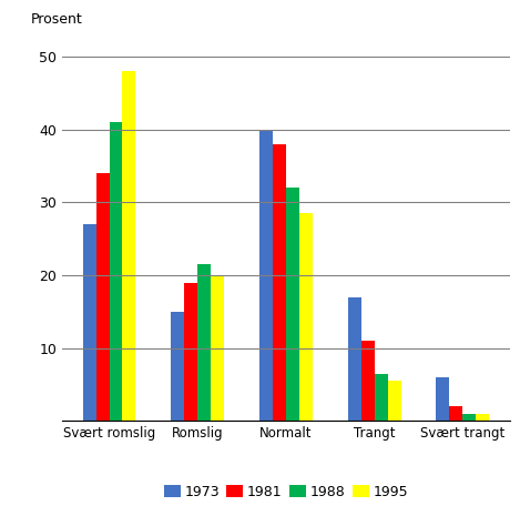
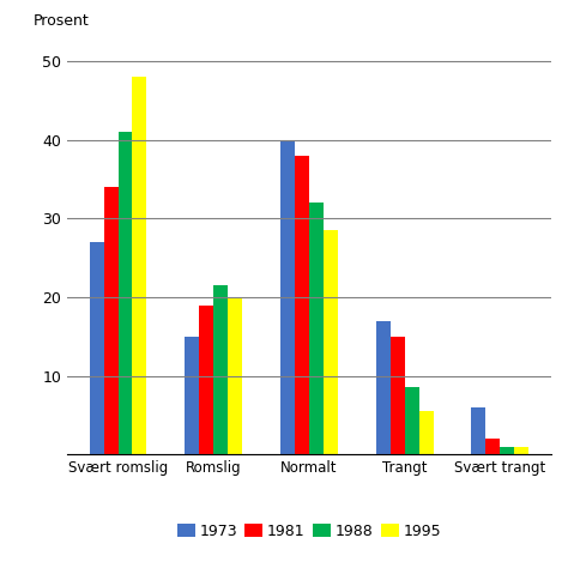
1981/Trangt: 11 -> 15
1988/Trangt: 6.5 -> 8.6
